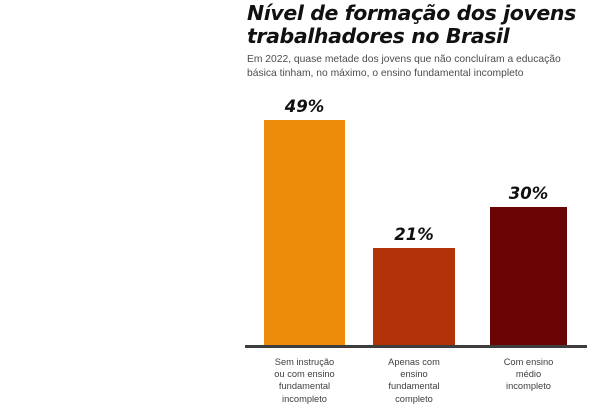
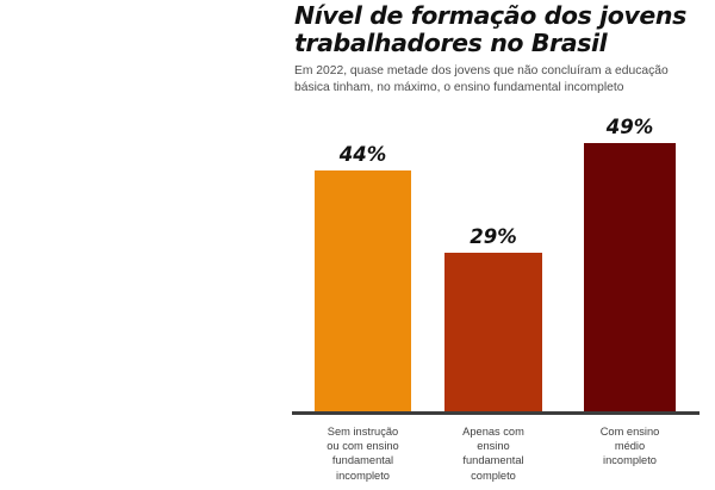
Sem instrução ou com ensino fundamental incompleto: 49% -> 44%
Apenas com ensino fundamental completo: 21% -> 29%
Com ensino médio incompleto: 30% -> 49%
